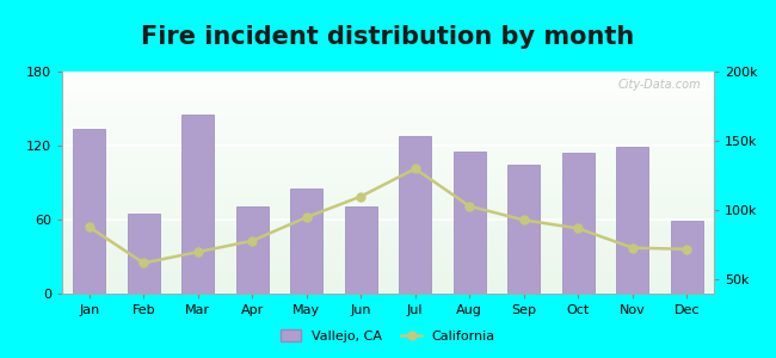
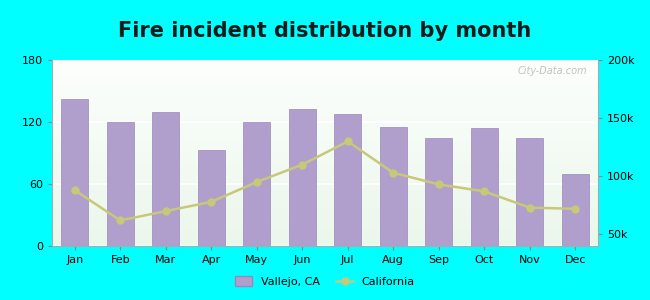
Vallejo, CA/Jan: 134 -> 142
Vallejo, CA/Feb: 65 -> 120
Vallejo, CA/Mar: 145 -> 130
Vallejo, CA/Apr: 71 -> 93
Vallejo, CA/May: 85 -> 120
Vallejo, CA/Jun: 71 -> 133
Vallejo, CA/Nov: 119 -> 105
Vallejo, CA/Dec: 59 -> 70
